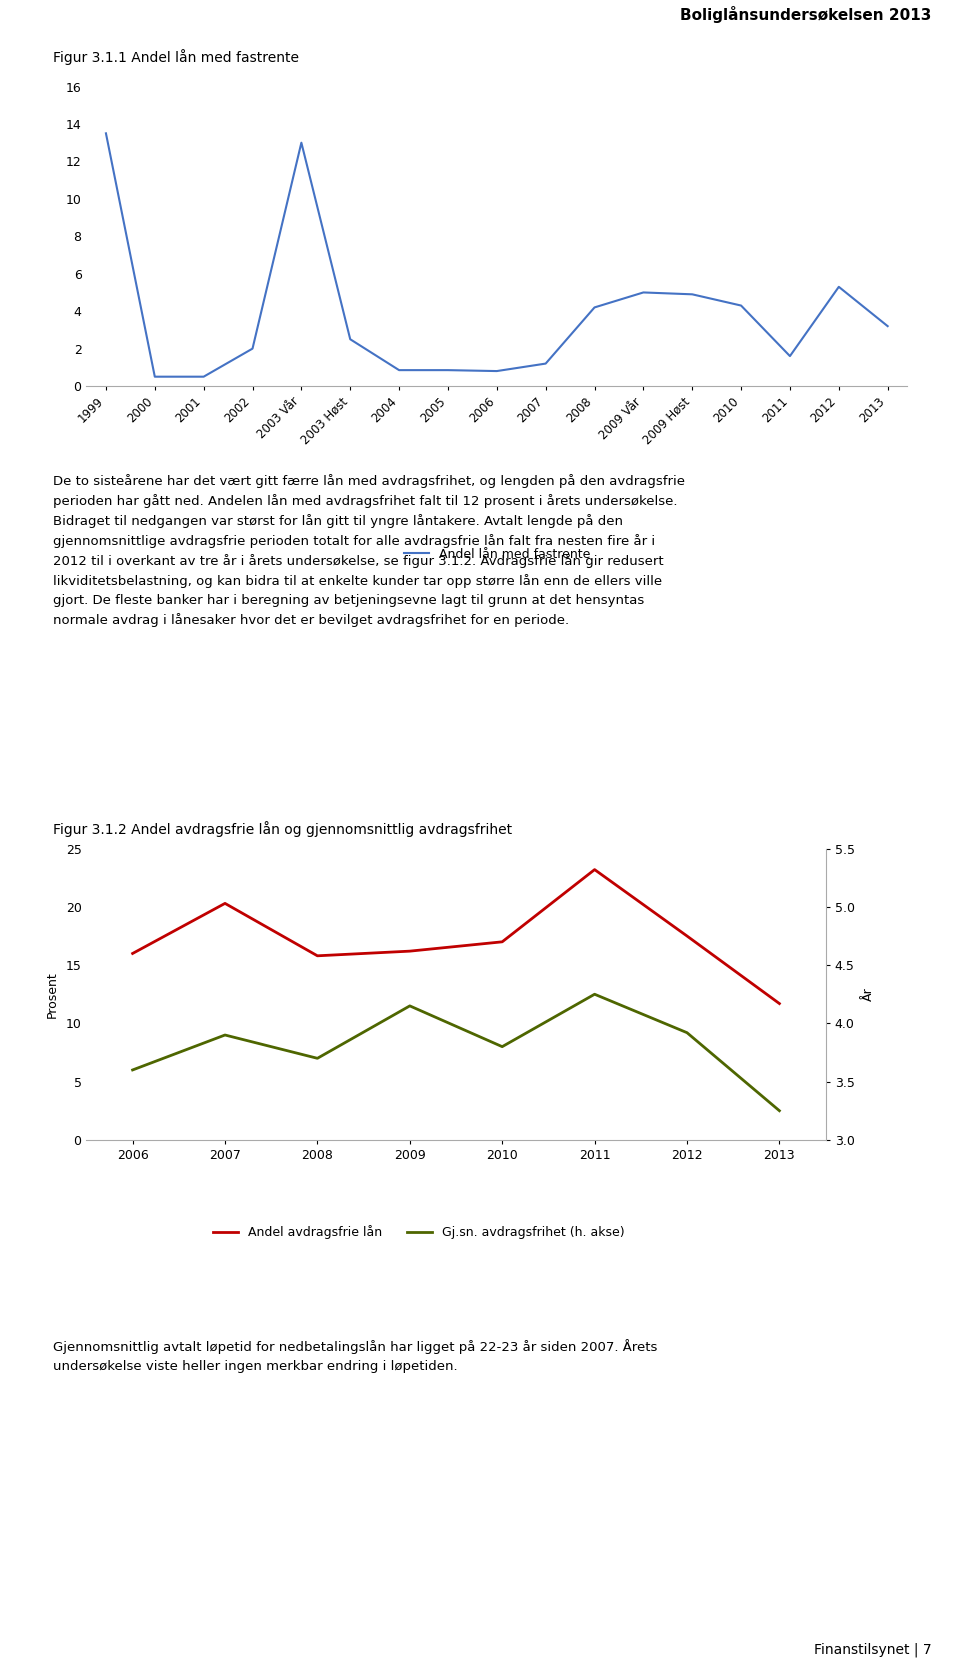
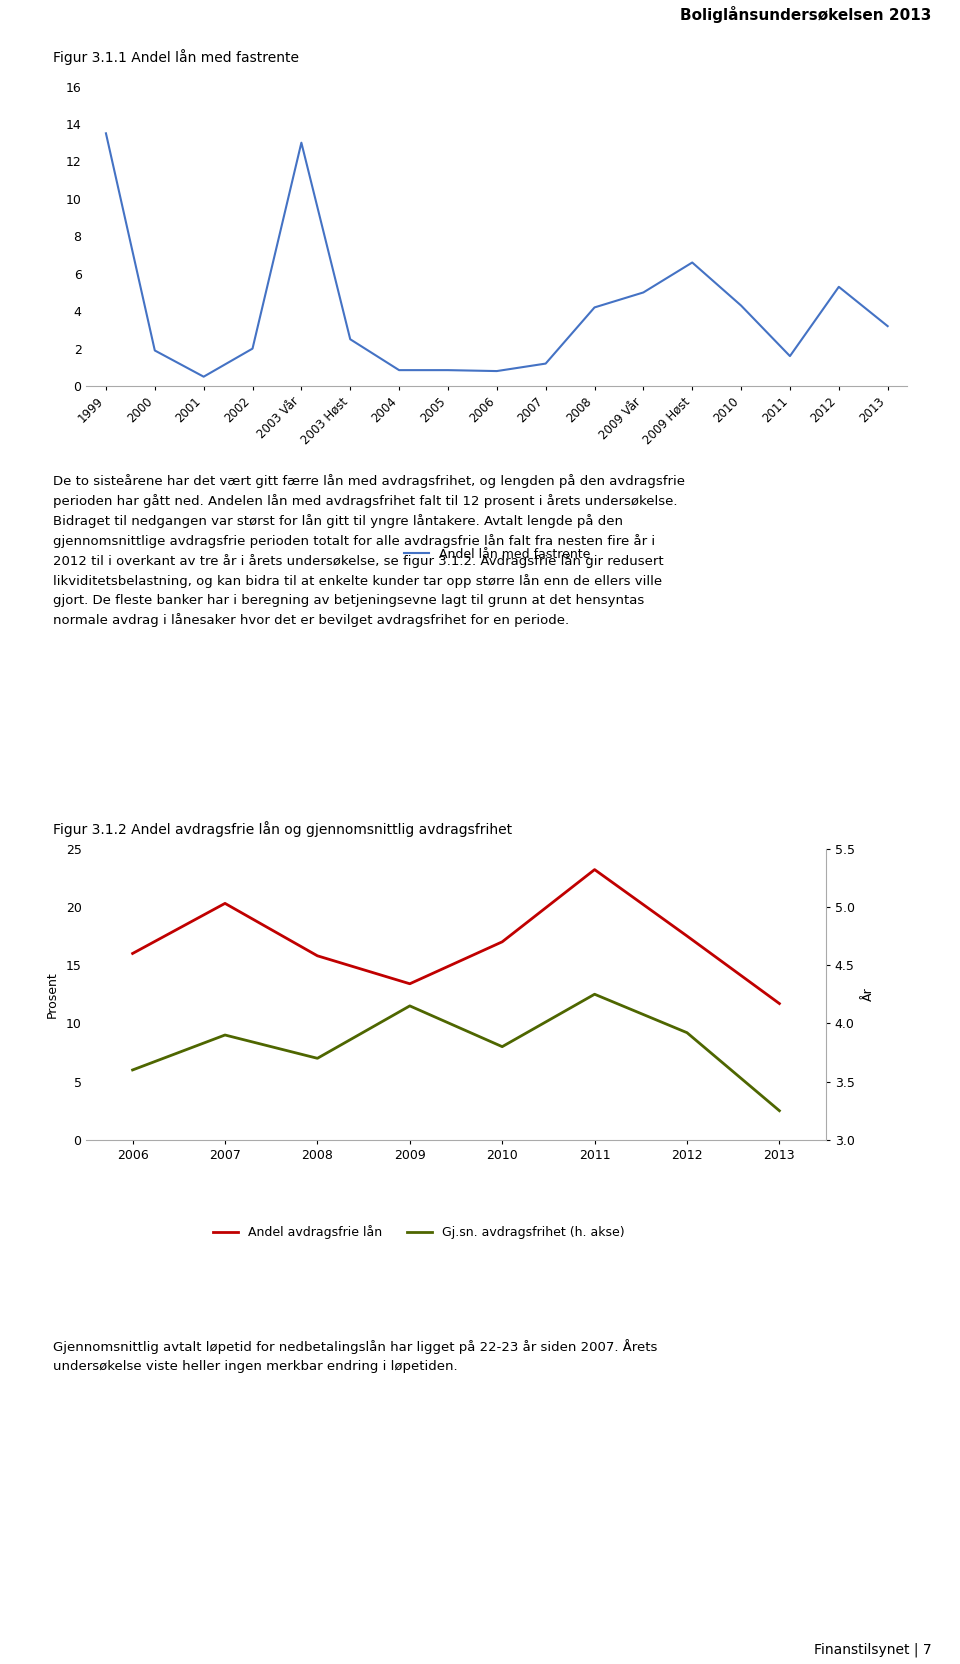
2000: 0.5 -> 1.9
2009 Høst: 4.9 -> 6.6
Andel avdragsfrie lån/2009: 16.2 -> 13.4
